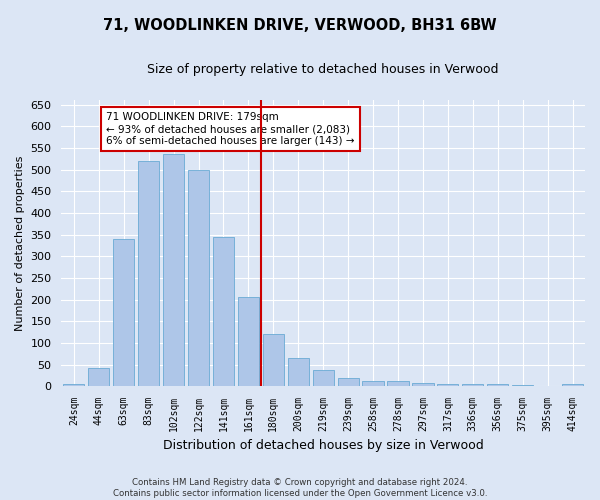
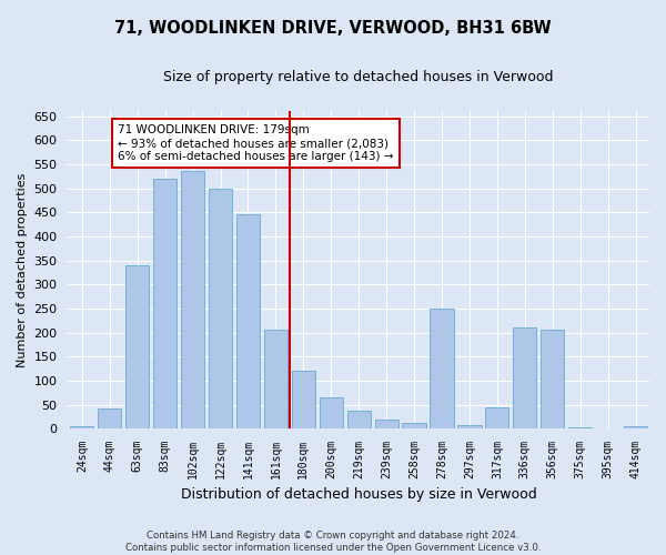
141sqm: 345 -> 445
278sqm: 13 -> 250
317sqm: 5 -> 45
336sqm: 5 -> 210
356sqm: 5 -> 205
